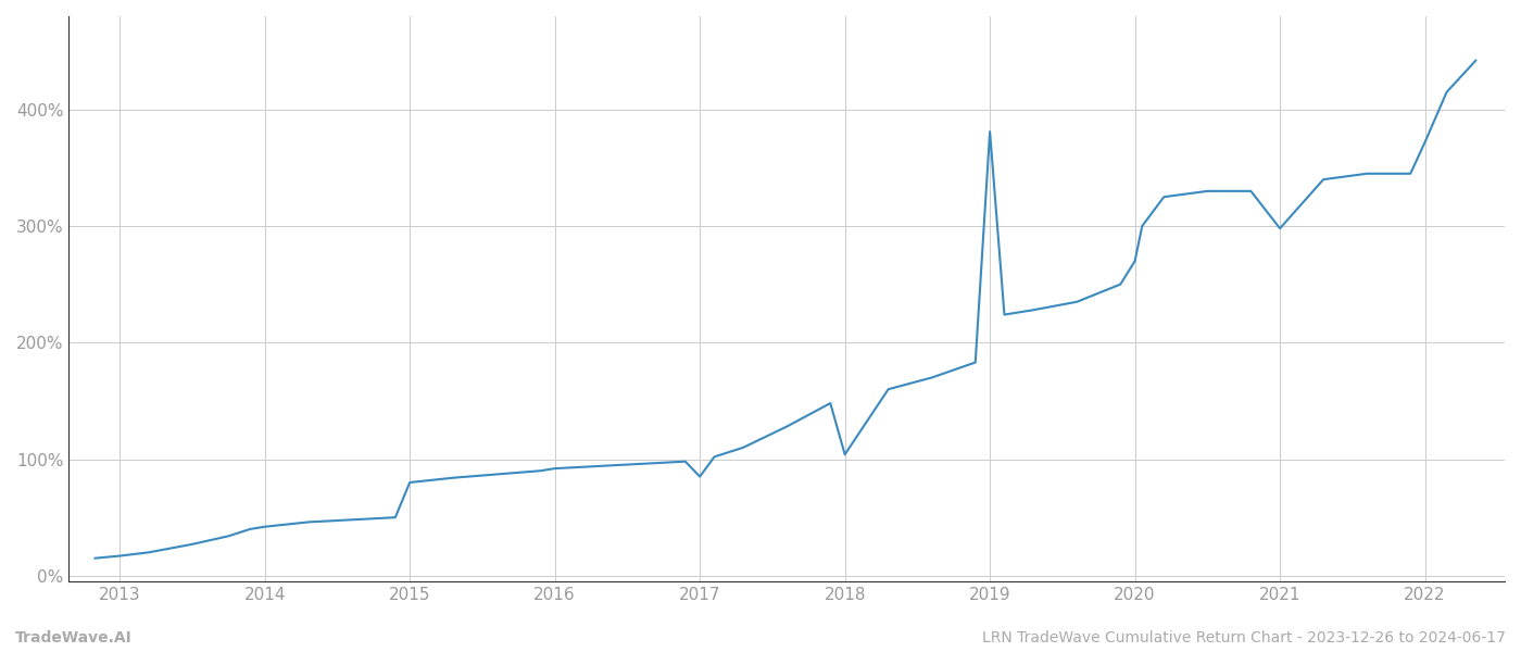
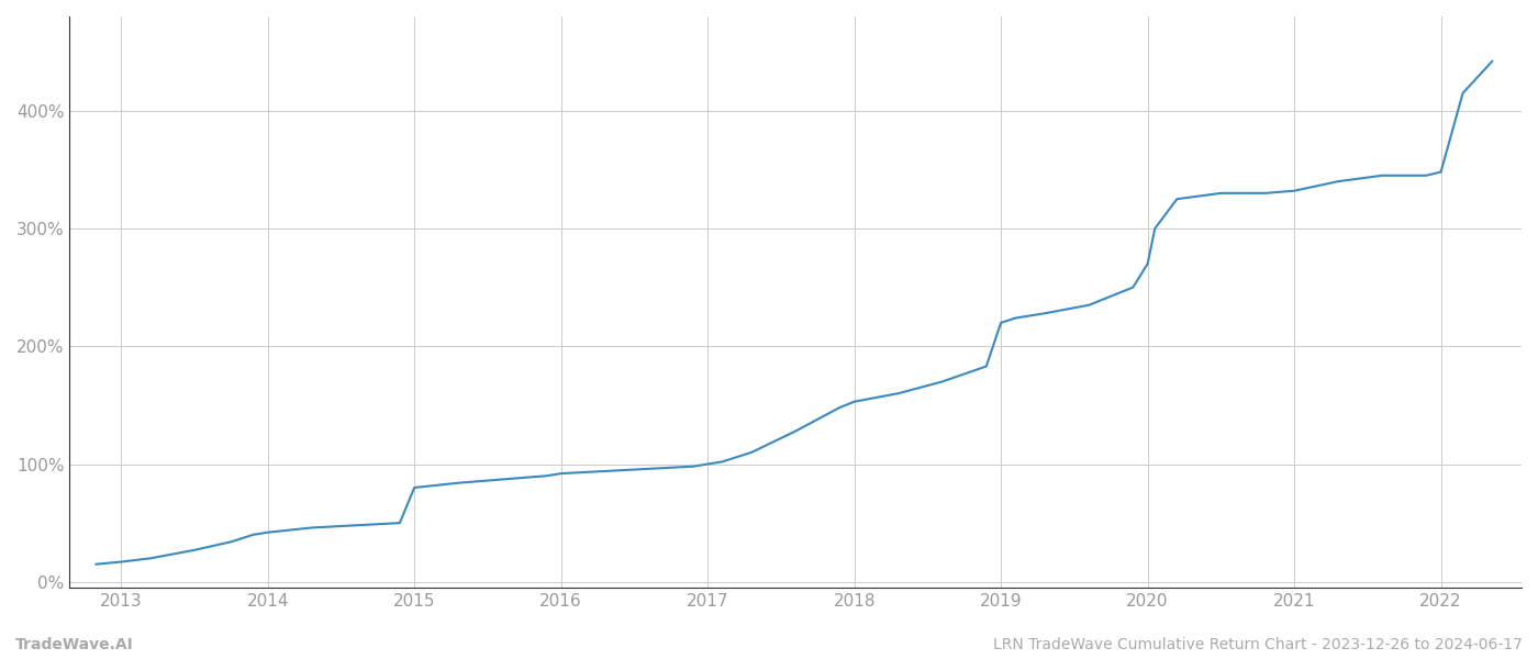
2017: 85% -> 100%
2018: 104% -> 153%
2019: 381% -> 220%
2021: 298% -> 332%
2022: 372% -> 348%
